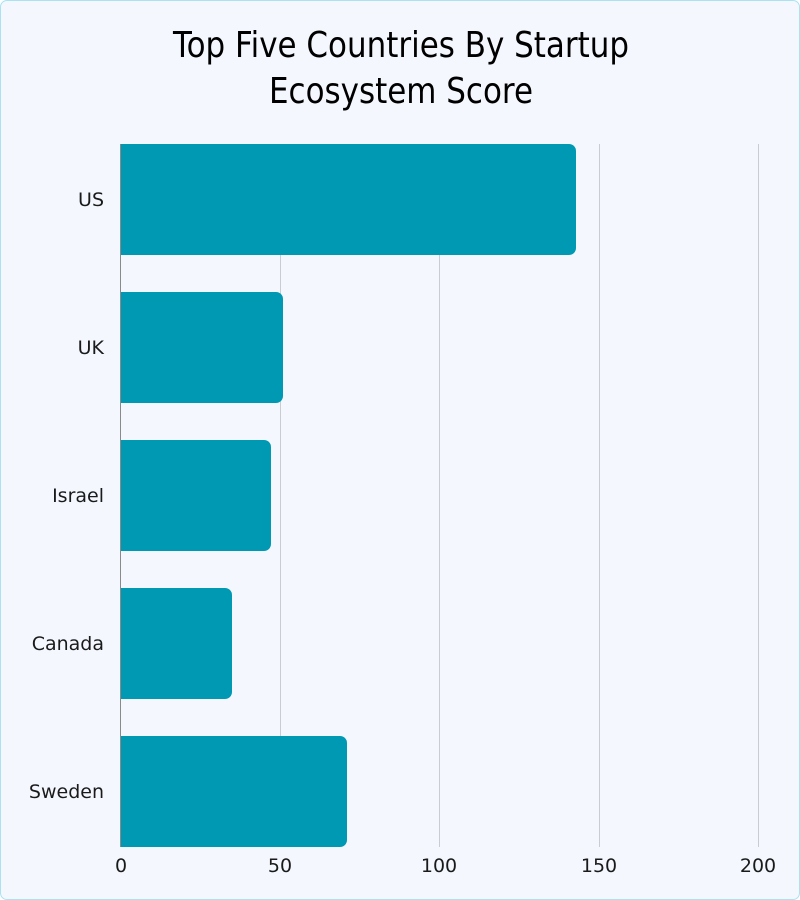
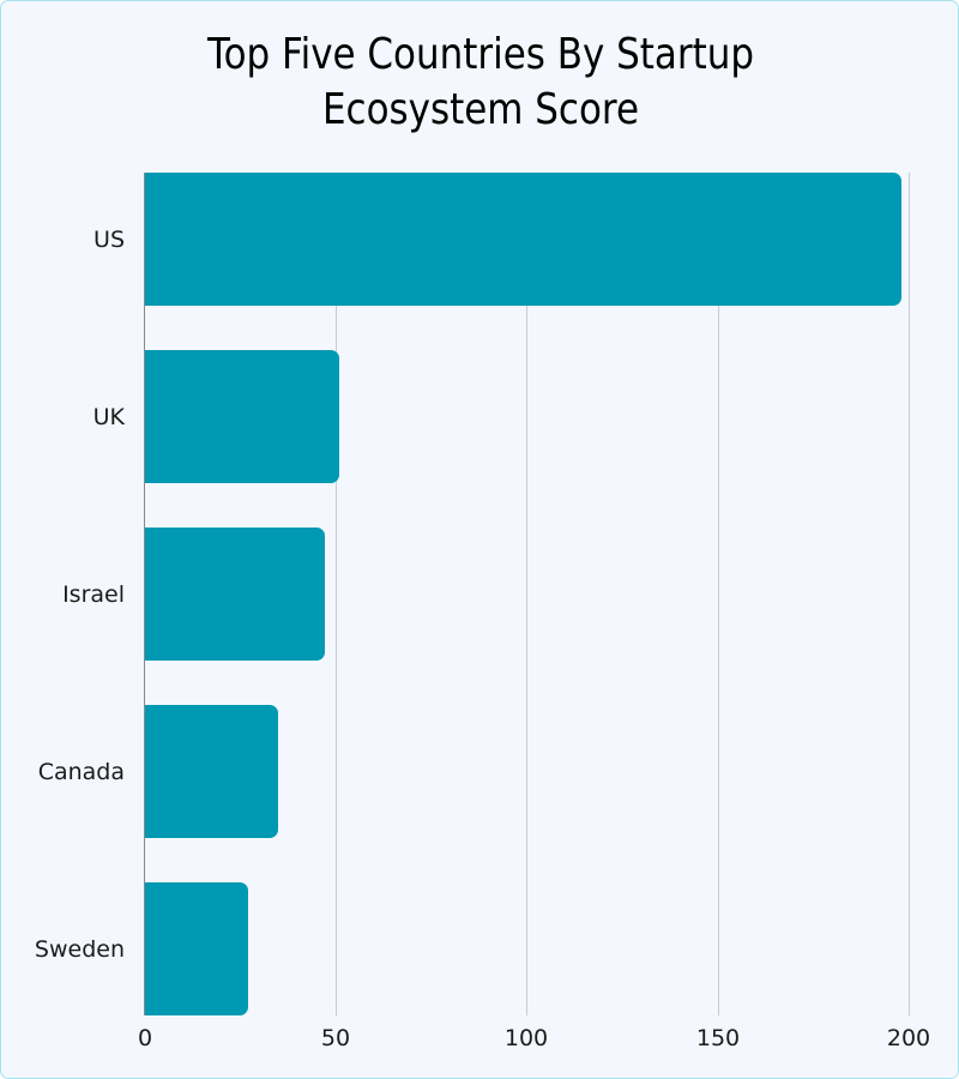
US: 143 -> 198
Sweden: 71 -> 27
